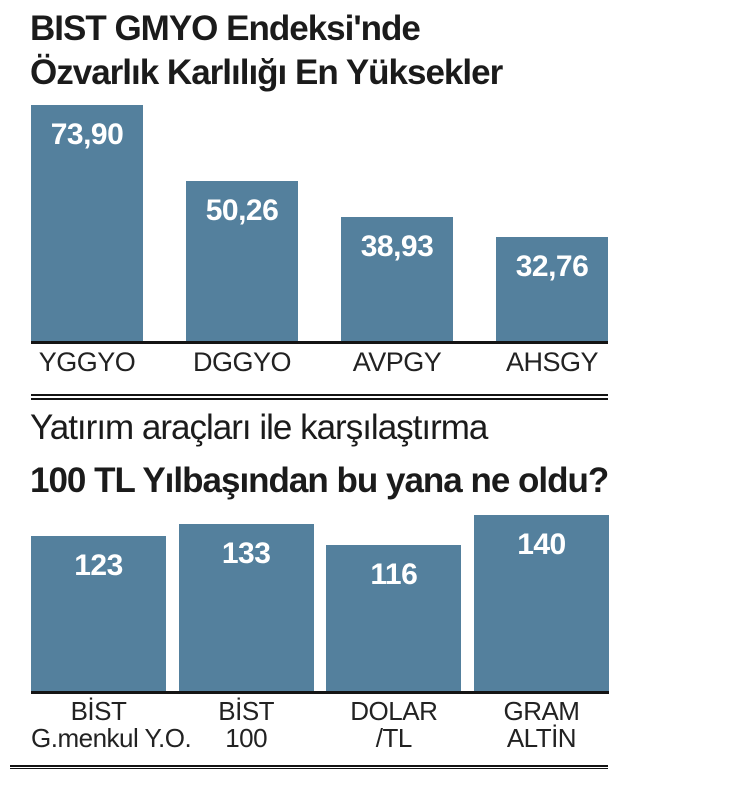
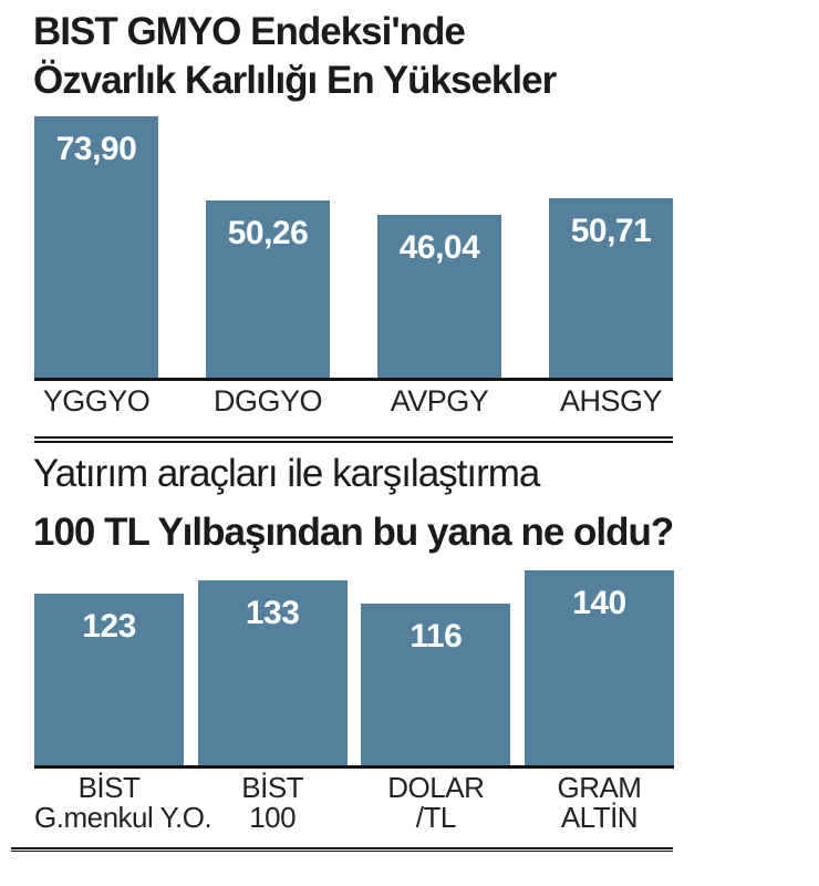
BIST GMYO Endeksi'nde Özvarlık Karlılığı En Yüksekler/AVPGY: 38,93 -> 46,04
BIST GMYO Endeksi'nde Özvarlık Karlılığı En Yüksekler/AHSGY: 32,76 -> 50,71
